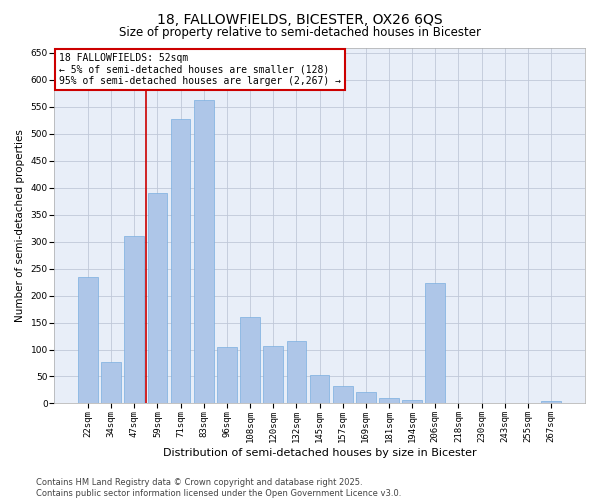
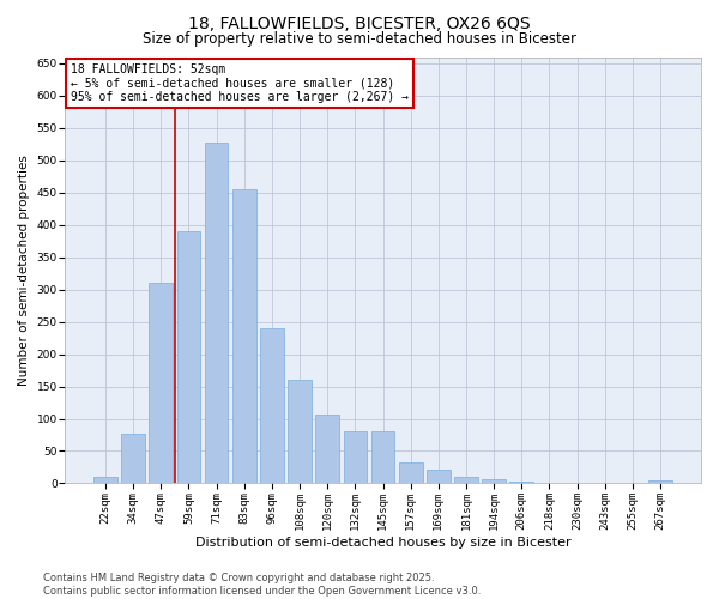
22sqm: 234 -> 10
83sqm: 562 -> 455
96sqm: 104 -> 240
132sqm: 116 -> 80
145sqm: 52 -> 80
206sqm: 224 -> 3
